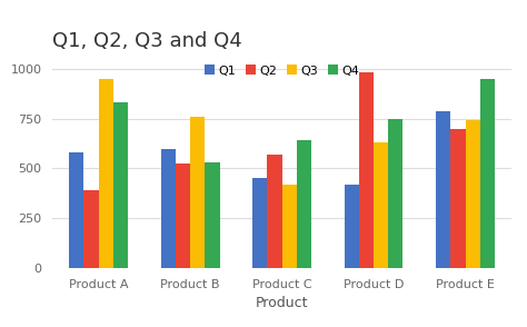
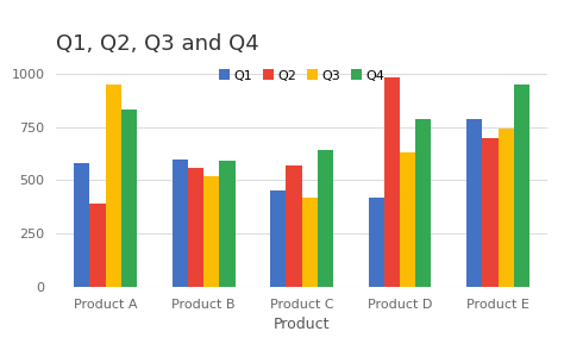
Q2/Product B: 520 -> 560
Q3/Product B: 760 -> 520
Q4/Product B: 530 -> 590
Q4/Product D: 750 -> 790
